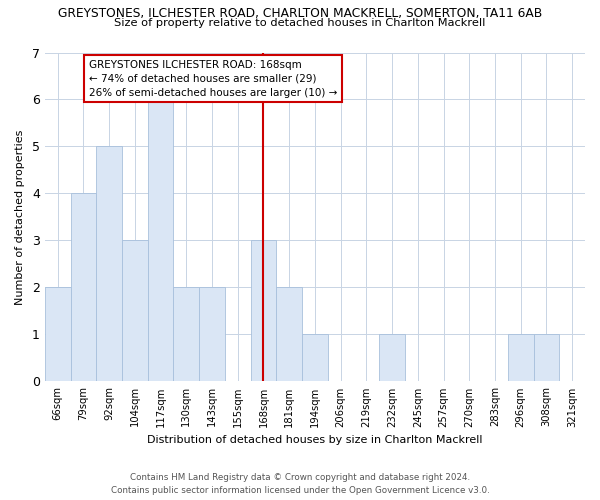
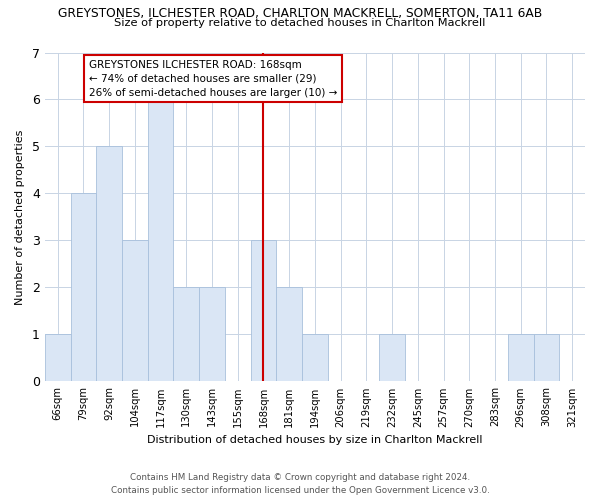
66sqm: 2 -> 1
